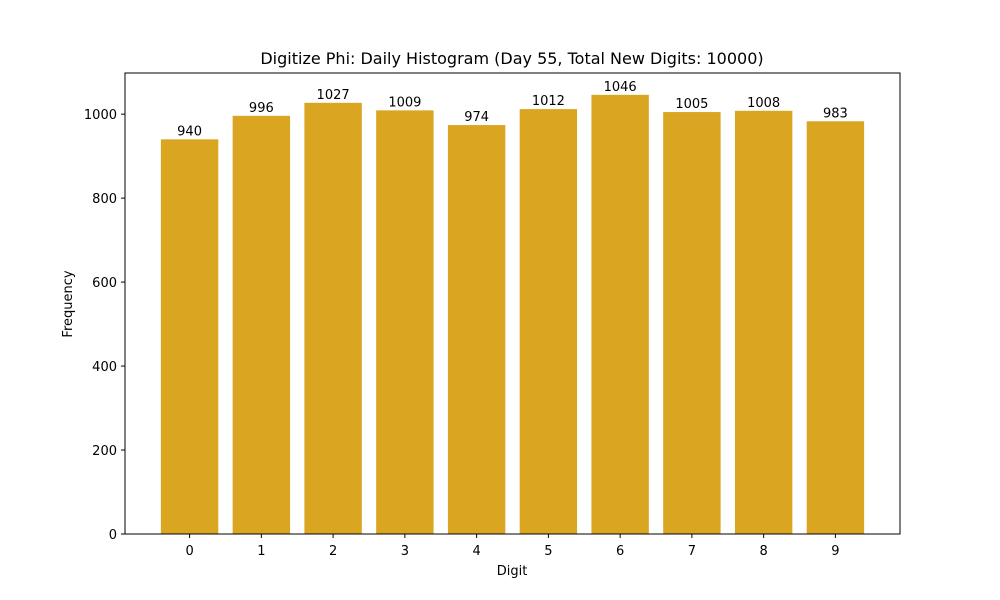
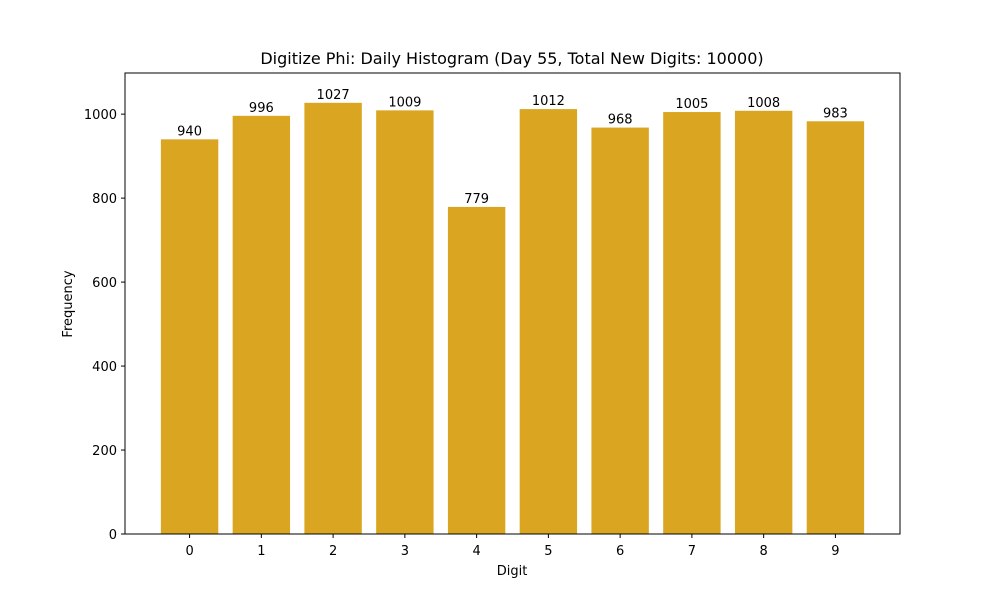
4: 974 -> 779
6: 1046 -> 968
